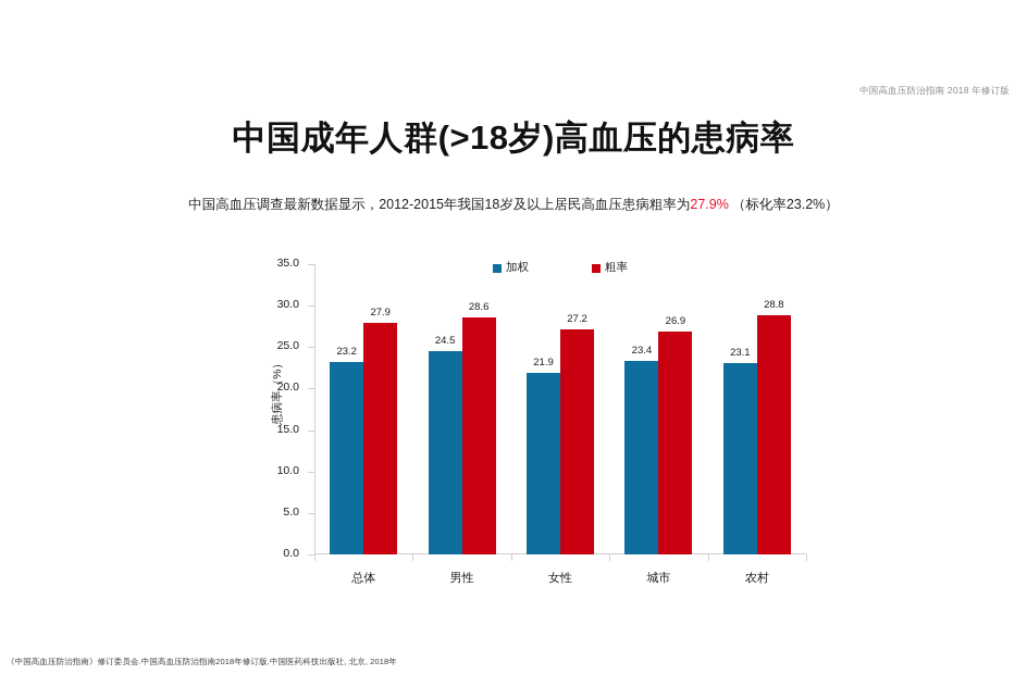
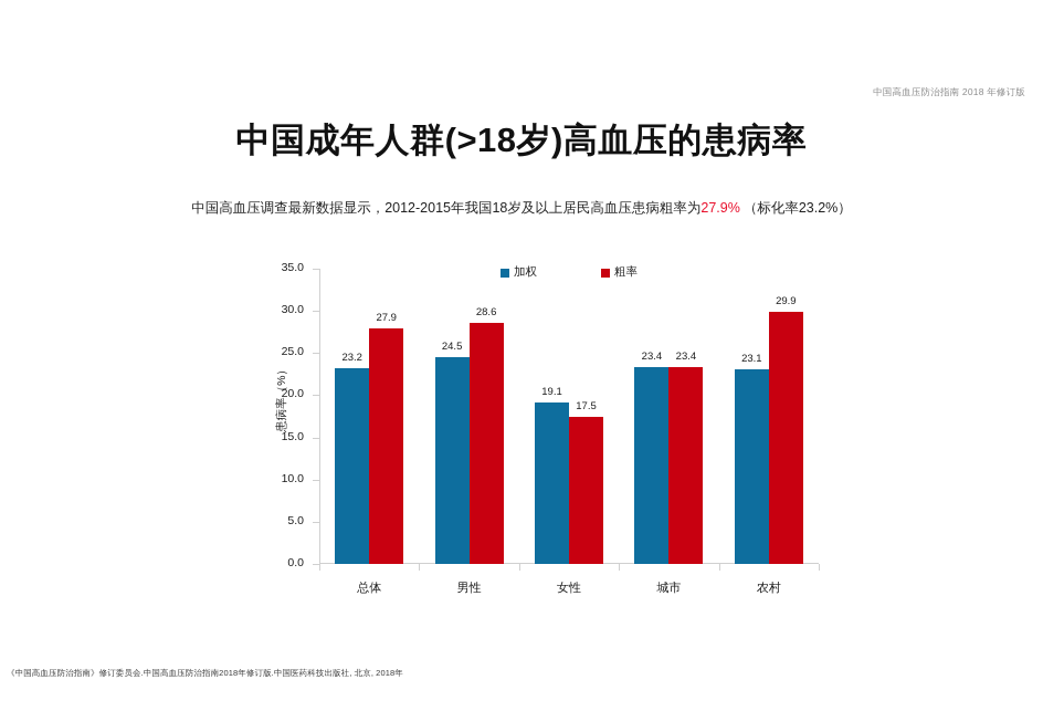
加权/女性: 21.9 -> 19.1
粗率/女性: 27.2 -> 17.5
粗率/城市: 26.9 -> 23.4
粗率/农村: 28.8 -> 29.9
